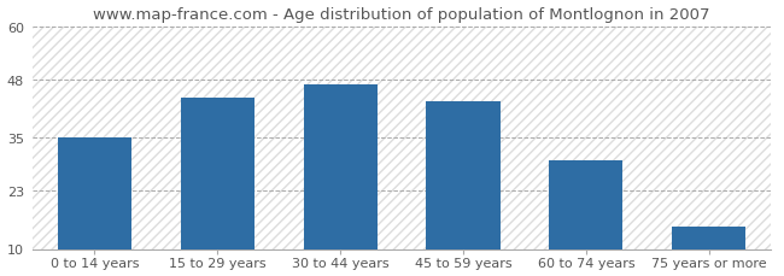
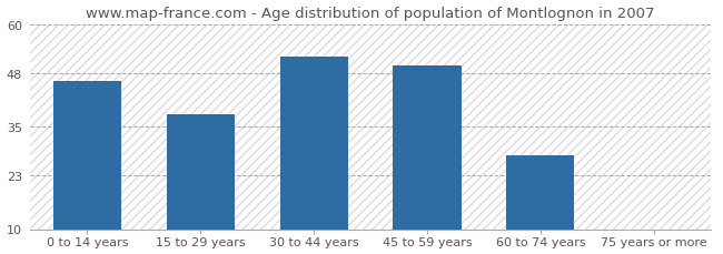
0 to 14 years: 35 -> 46
15 to 29 years: 44 -> 38
30 to 44 years: 47 -> 52
45 to 59 years: 43 -> 50
60 to 74 years: 30 -> 28
75 years or more: 15 -> 10
